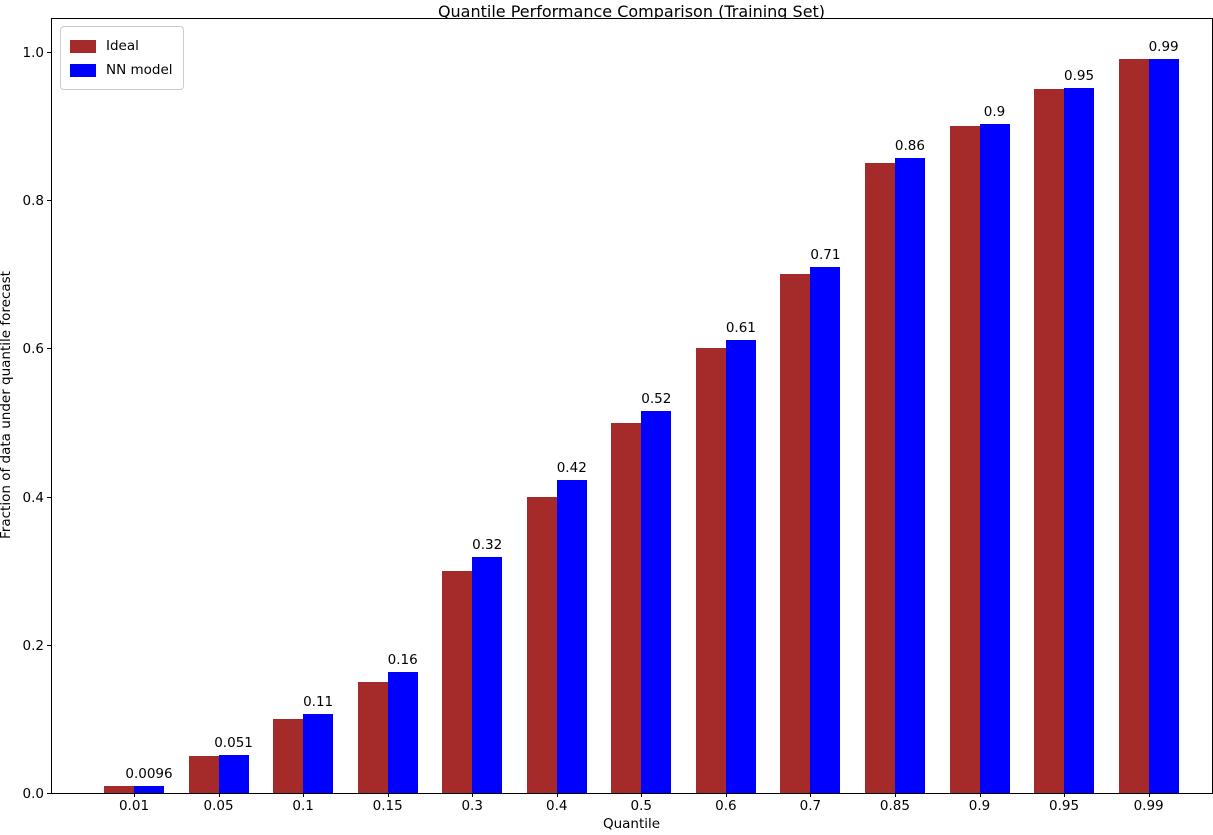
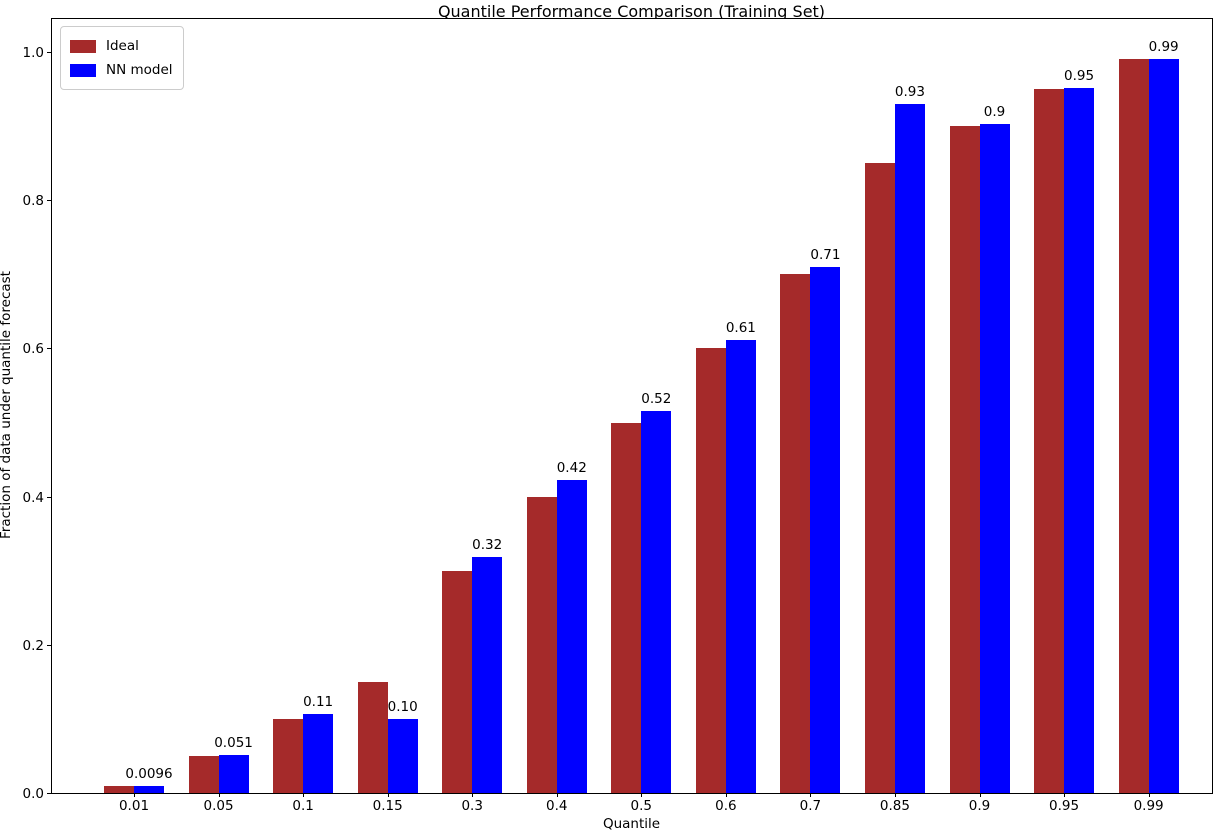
NN model/0.15: 0.16 -> 0.10
NN model/0.85: 0.86 -> 0.93
